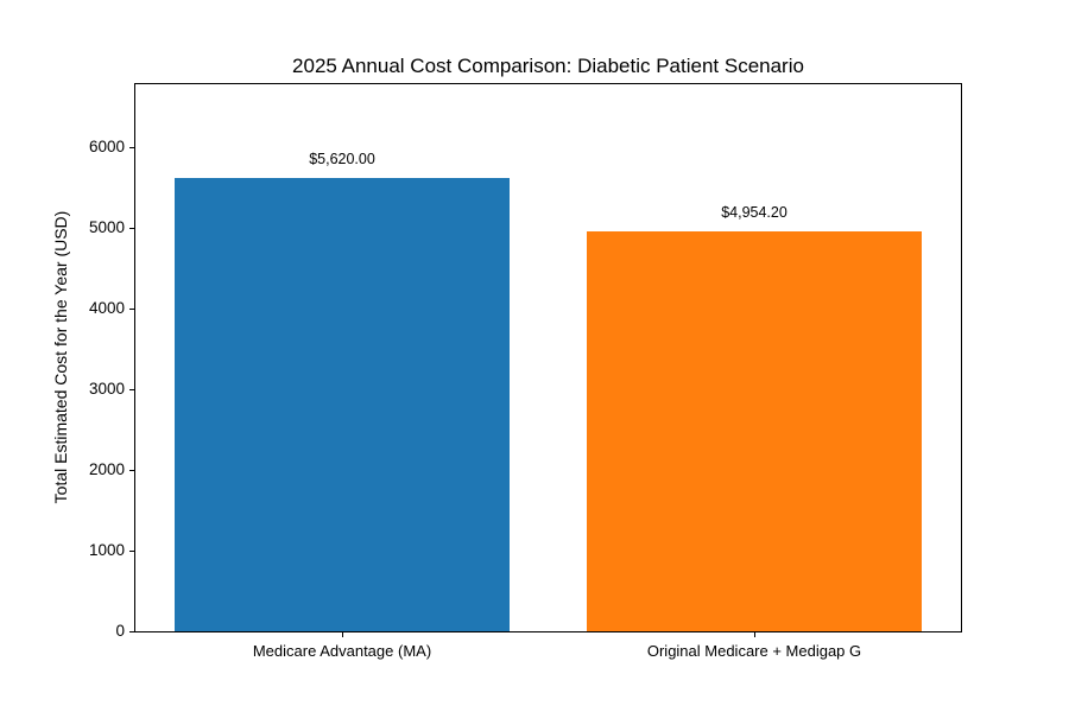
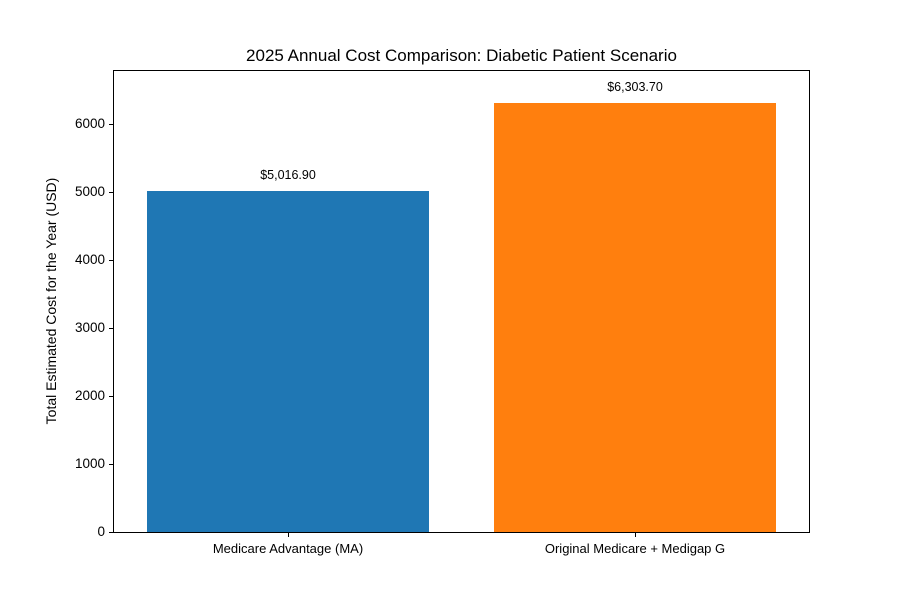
Medicare Advantage (MA): $5,620.00 -> $5,016.90
Original Medicare + Medigap G: $4,954.20 -> $6,303.70
